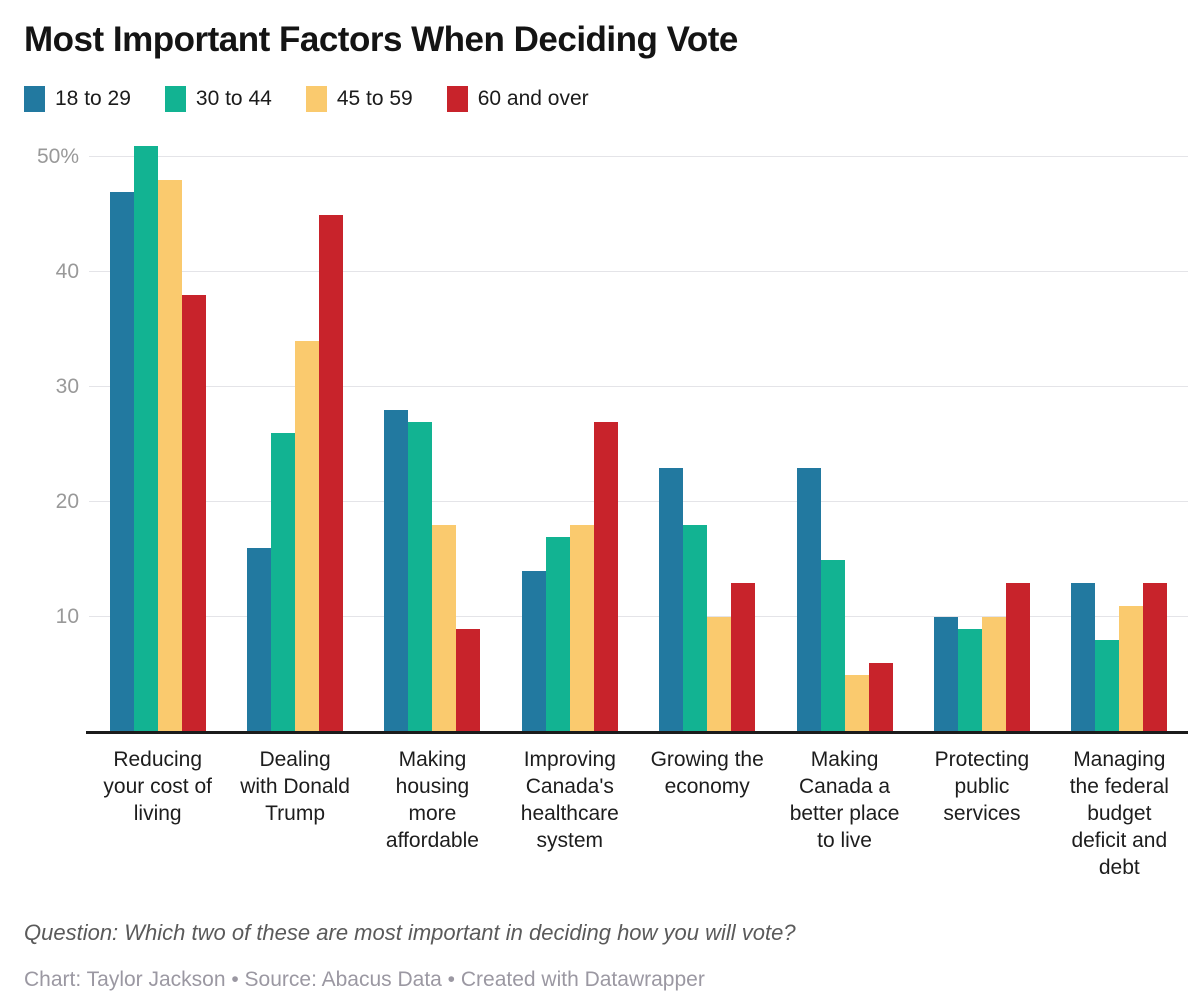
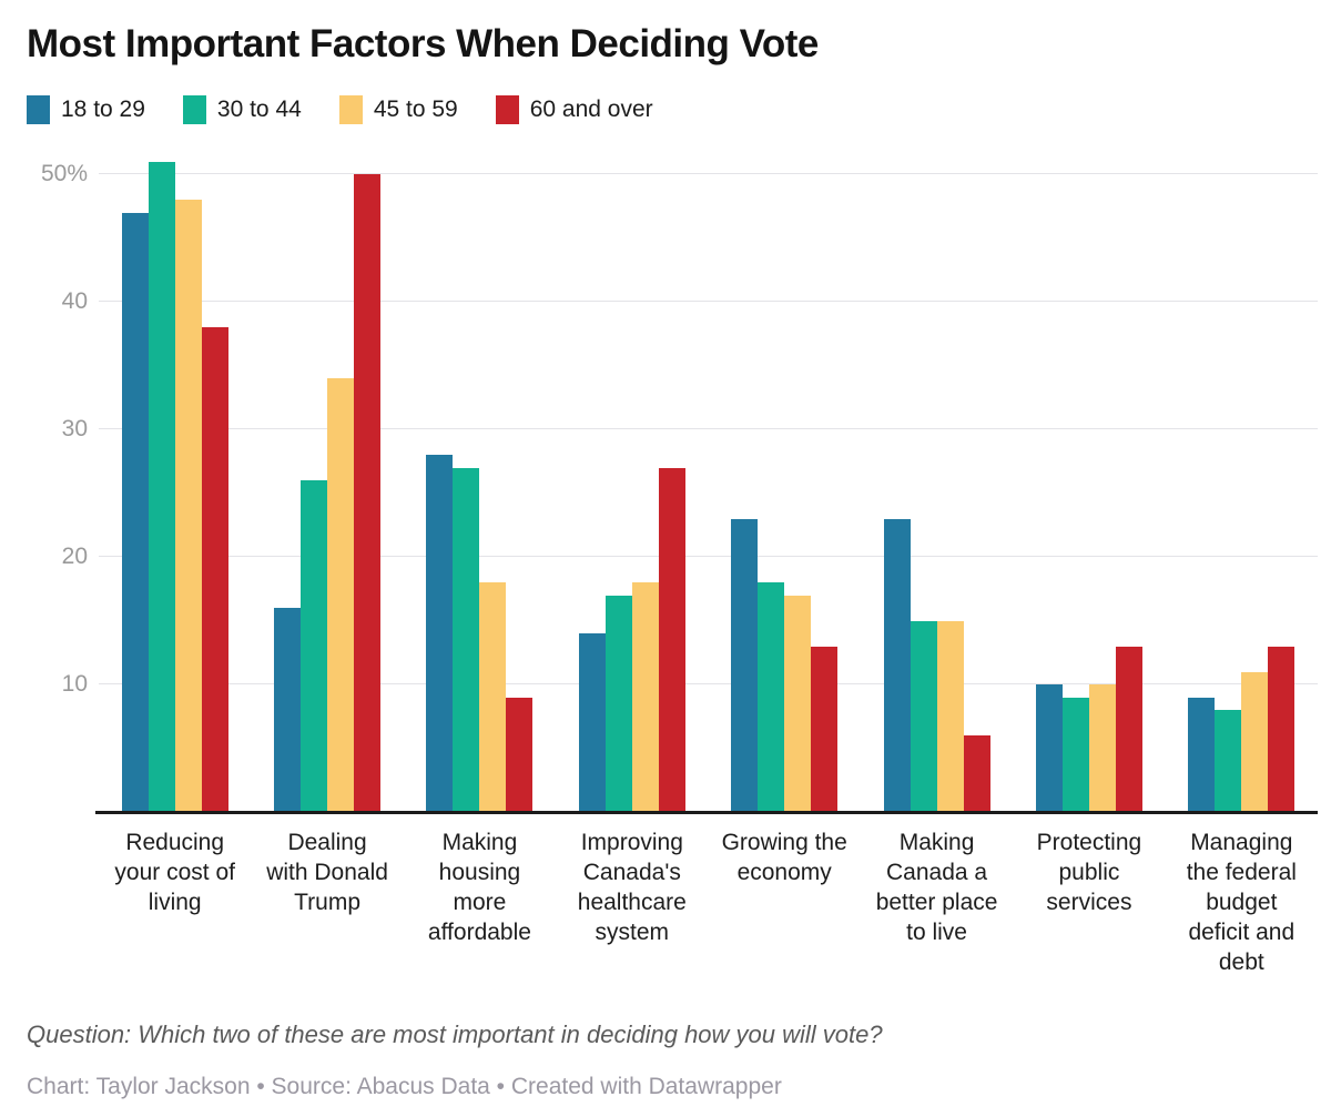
60 and over/Dealing with Donald Trump: 45% -> 50%
45 to 59/Growing the economy: 10% -> 17%
45 to 59/Making Canada a better place to live: 5% -> 15%
18 to 29/Managing the federal budget deficit and debt: 13% -> 9%
